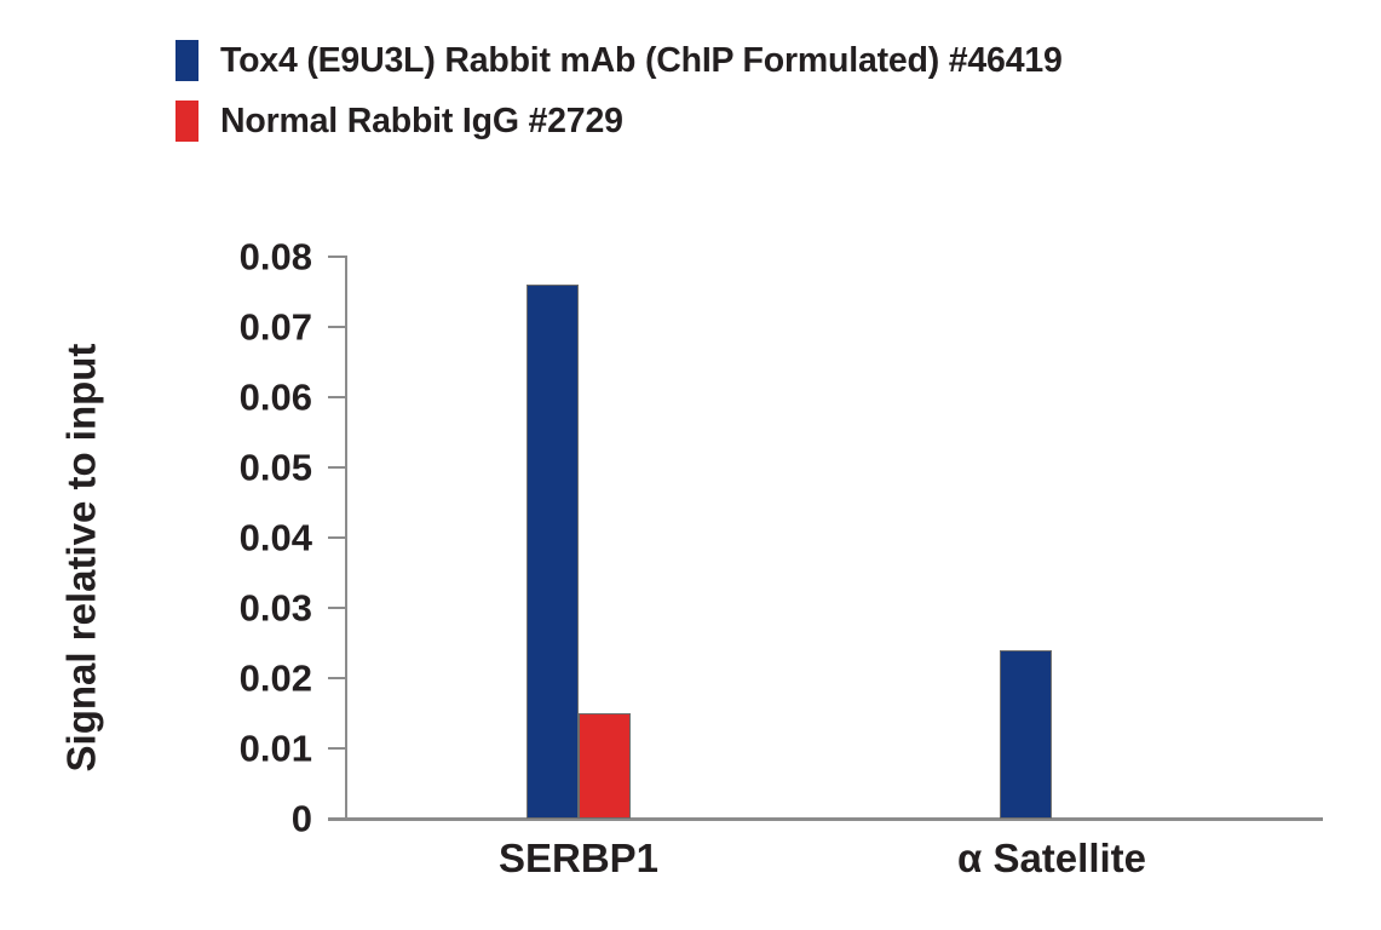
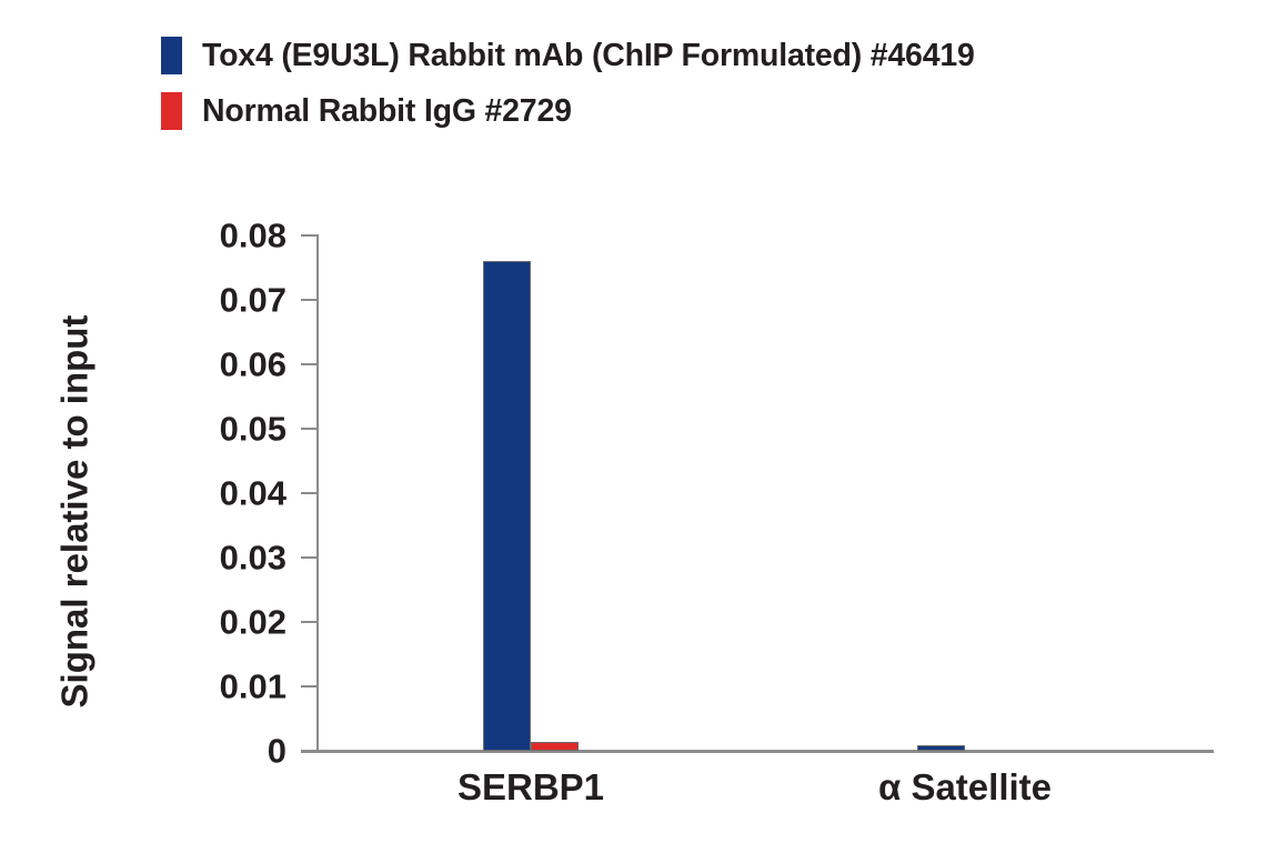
Normal Rabbit IgG #2729/SERBP1: 0.015 -> 0.001
Tox4 (E9U3L) Rabbit mAb (ChIP Formulated) #46419/α Satellite: 0.024 -> 0.001
